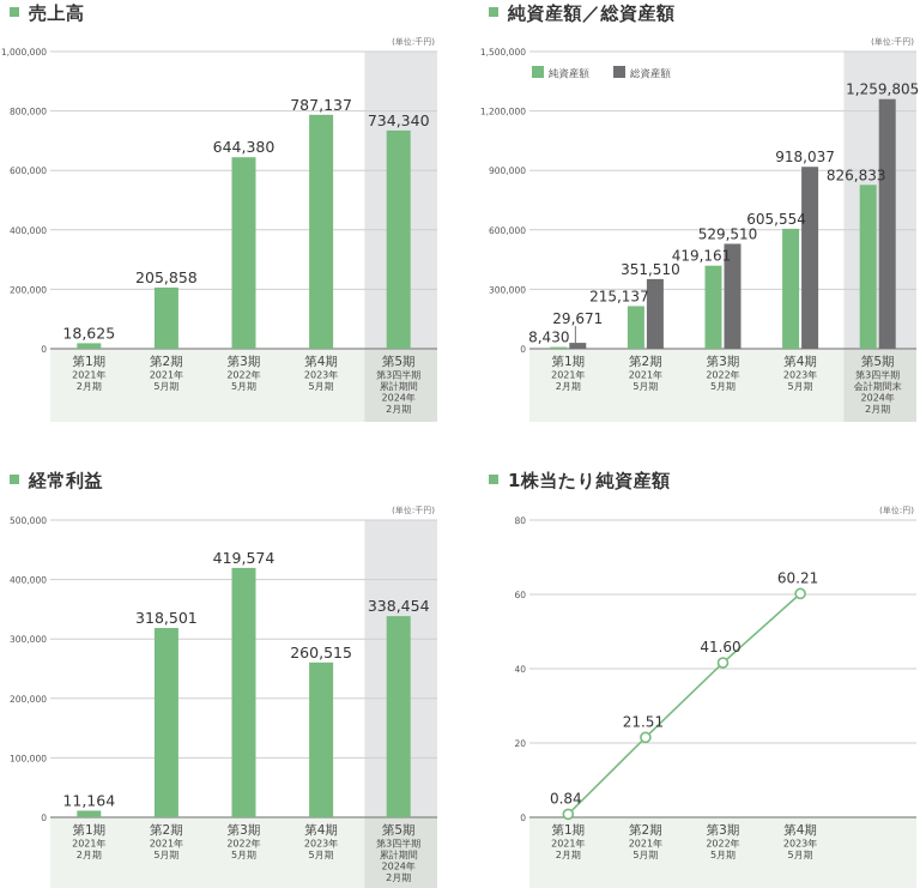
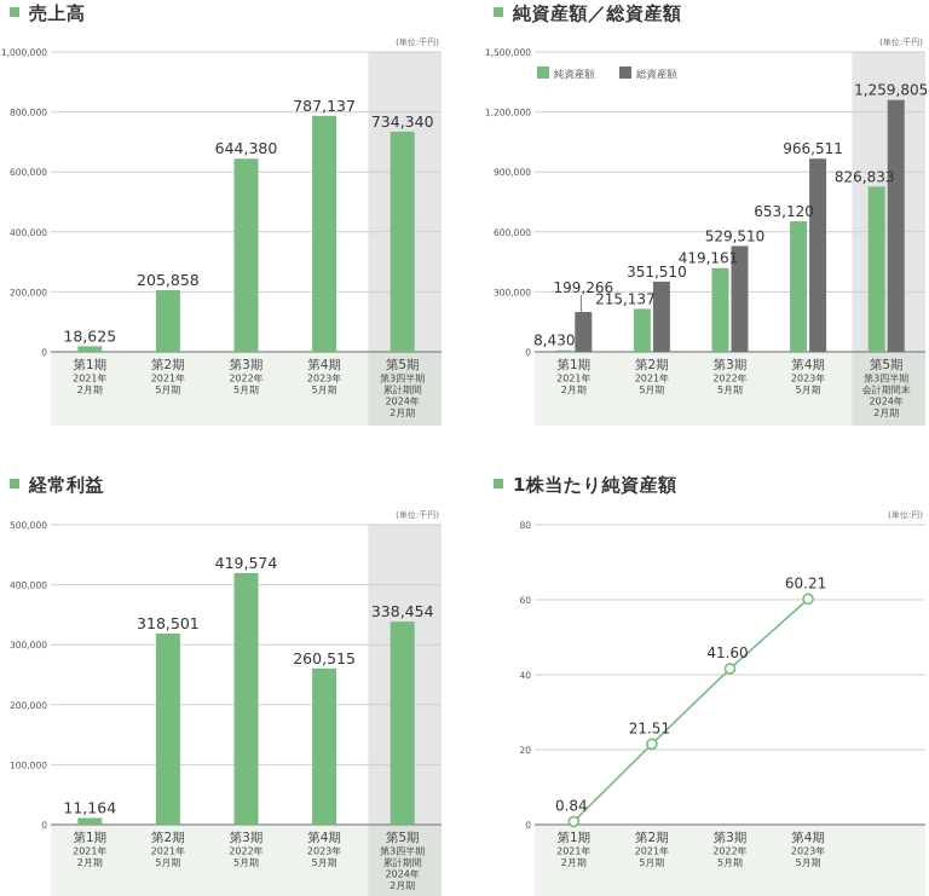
純資産額／総資産額/総資産額/第1期 2021年2月期: 29,671 -> 199,266
純資産額／総資産額/純資産額/第4期 2023年5月期: 605,554 -> 653,120
純資産額／総資産額/総資産額/第4期 2023年5月期: 918,037 -> 966,511
